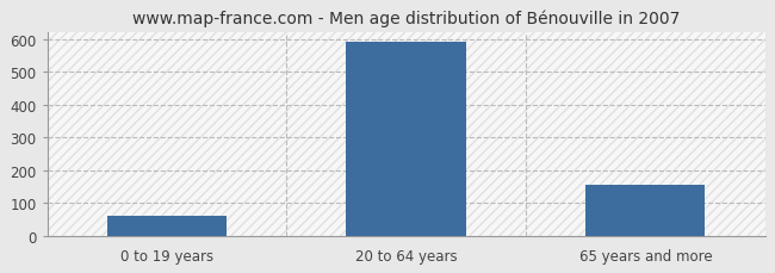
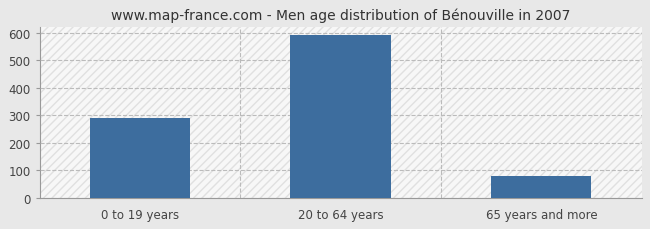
0 to 19 years: 60 -> 290
65 years and more: 155 -> 78
